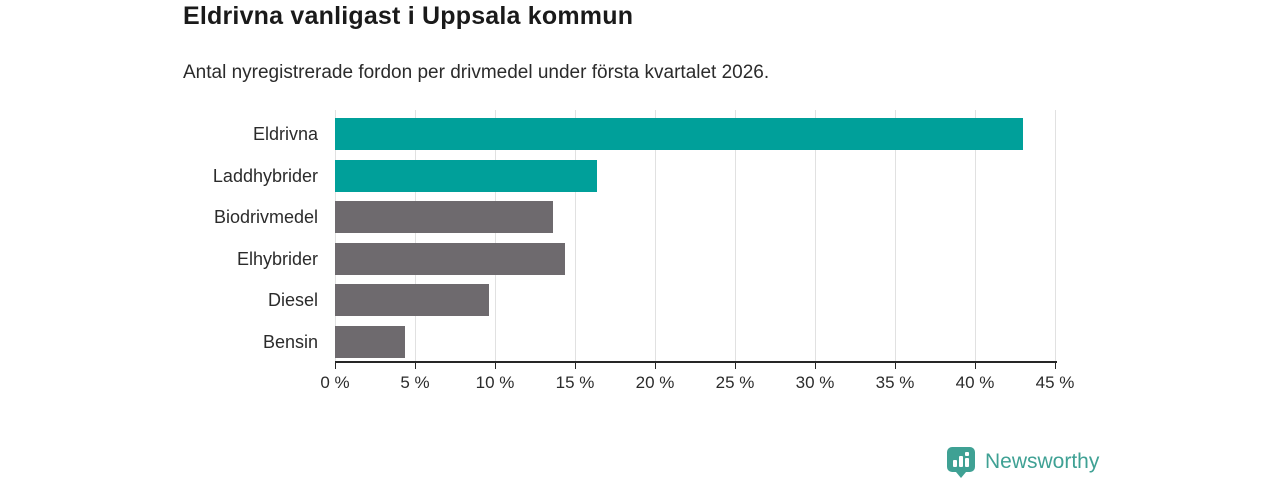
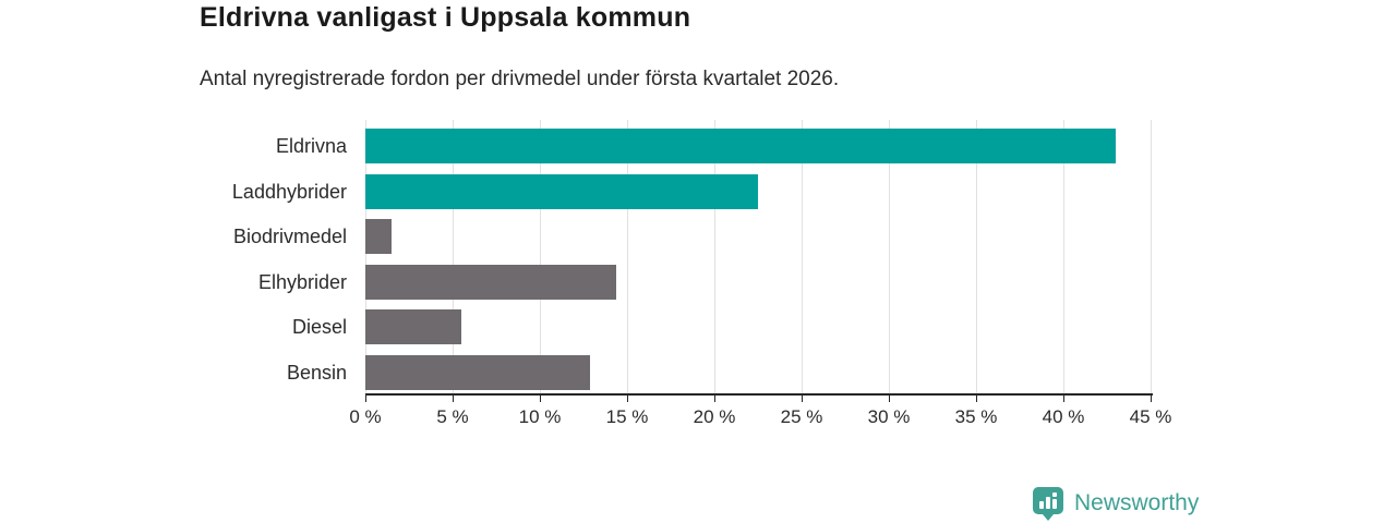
Laddhybrider: 16.4% -> 22.5%
Biodrivmedel: 13.6% -> 1.5%
Diesel: 9.6% -> 5.5%
Bensin: 4.4% -> 12.9%
